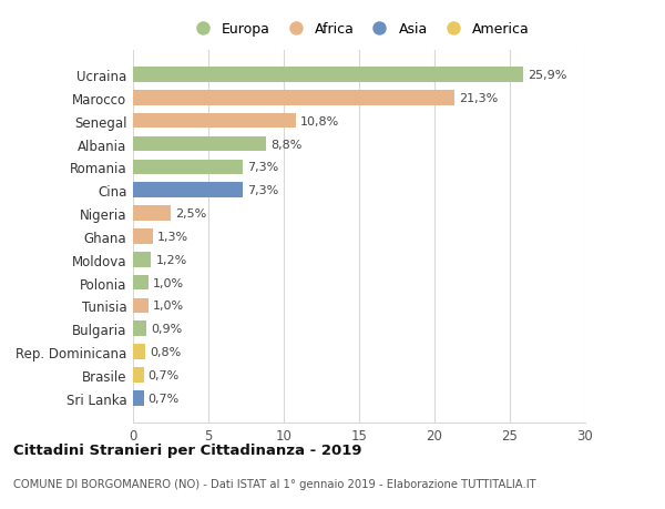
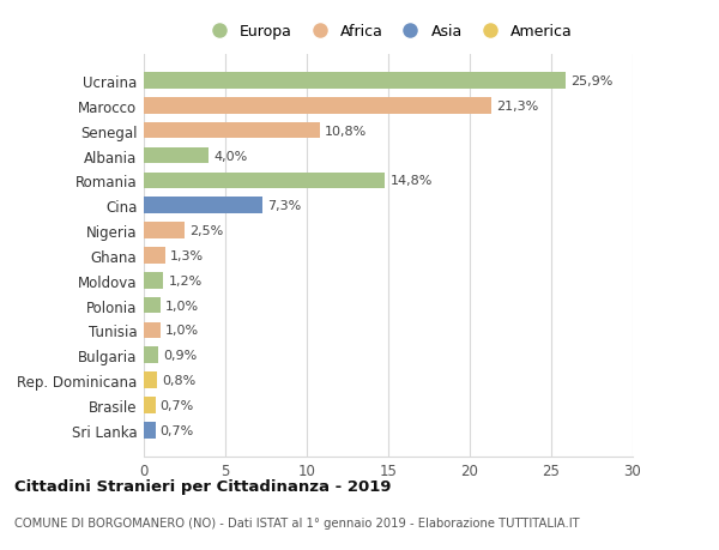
Albania: 8,8% -> 4,0%
Romania: 7,3% -> 14,8%
